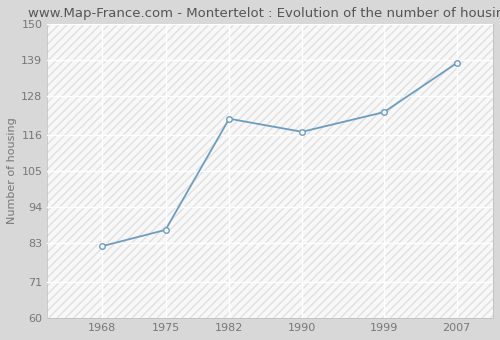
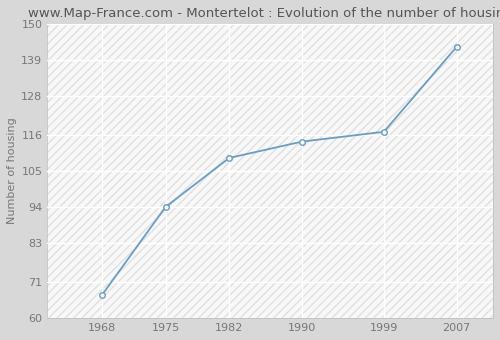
1968: 82 -> 67
1975: 87 -> 94
1982: 121 -> 109
1990: 117 -> 114
1999: 123 -> 117
2007: 138 -> 143
